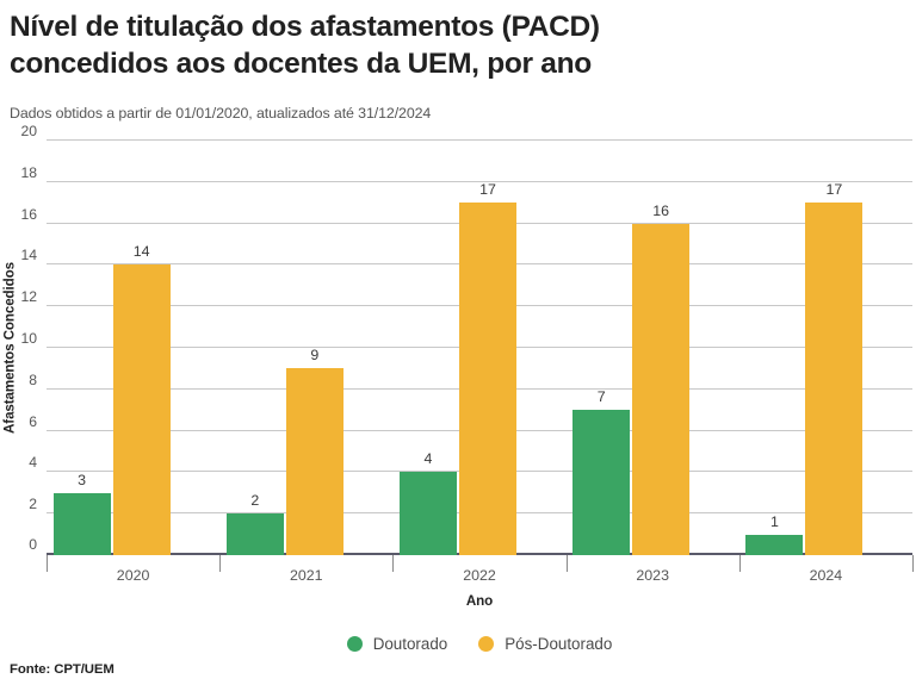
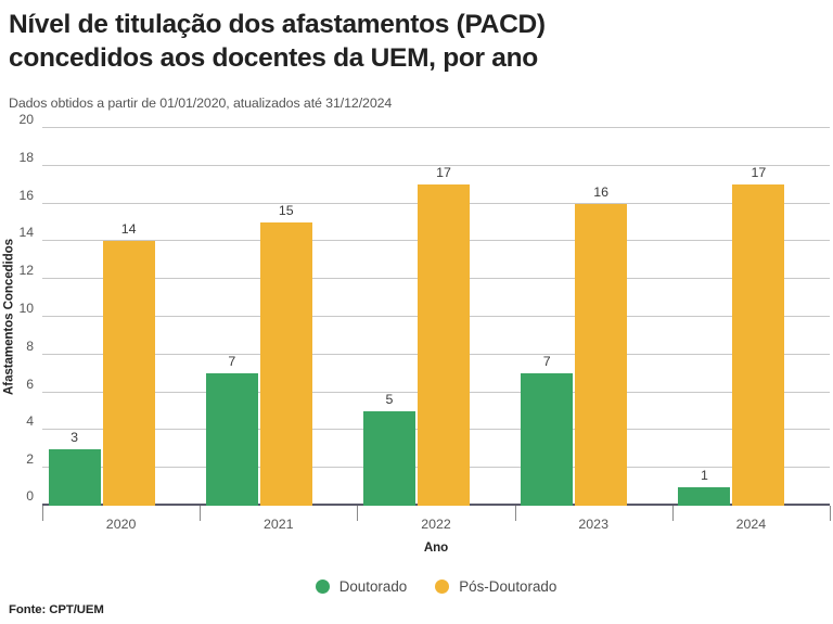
Doutorado/2021: 2 -> 7
Pós-Doutorado/2021: 9 -> 15
Doutorado/2022: 4 -> 5
